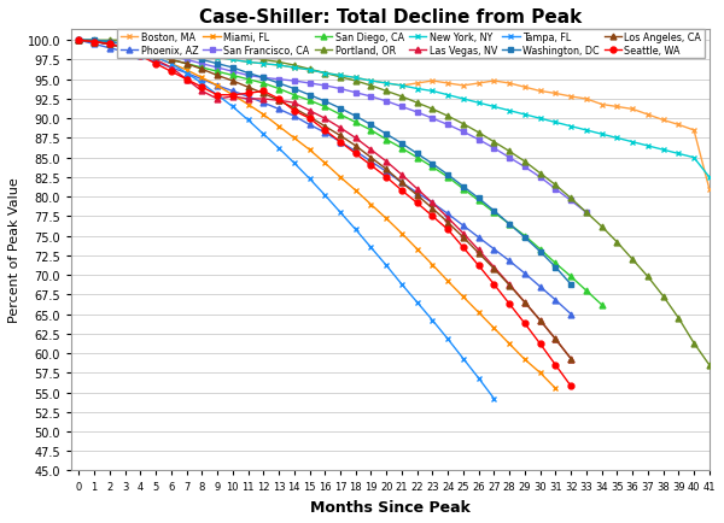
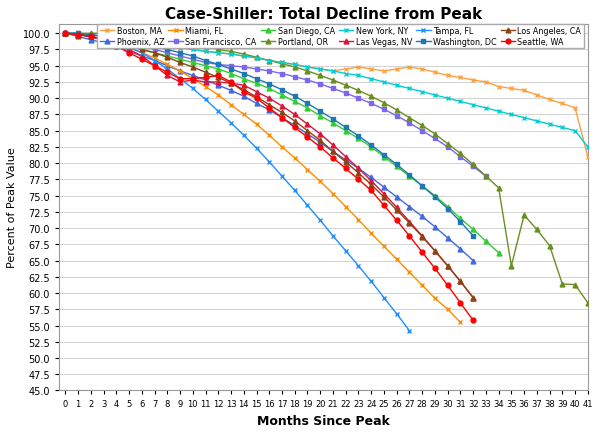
Portland, OR/35: 74.2 -> 64.2
Portland, OR/39: 64.5 -> 61.4
